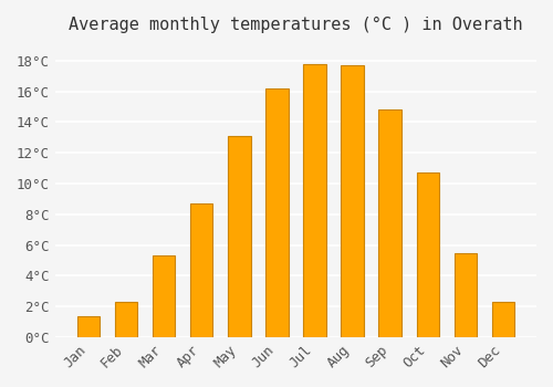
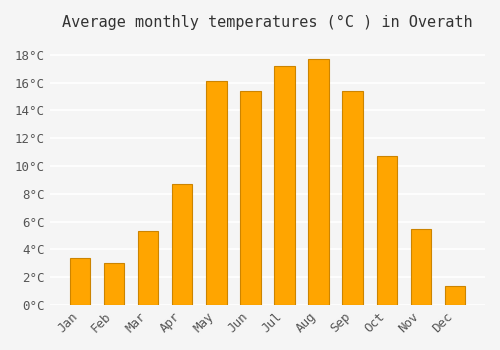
Jan: 1.4°C -> 3.4°C
Feb: 2.3°C -> 3.0°C
May: 13.1°C -> 16.1°C
Jun: 16.2°C -> 15.4°C
Jul: 17.8°C -> 17.2°C
Sep: 14.8°C -> 15.4°C
Dec: 2.3°C -> 1.4°C
